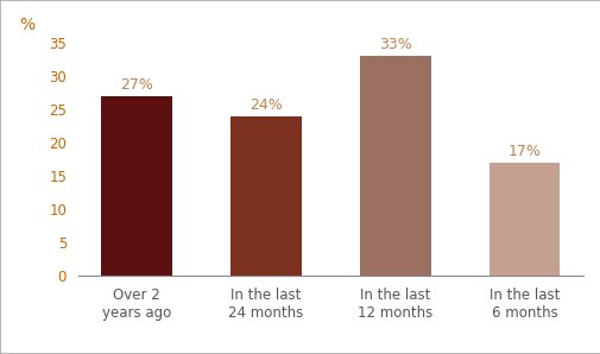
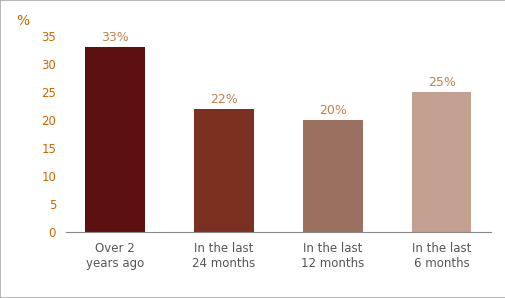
Over 2 years ago: 27% -> 33%
In the last 24 months: 24% -> 22%
In the last 12 months: 33% -> 20%
In the last 6 months: 17% -> 25%
